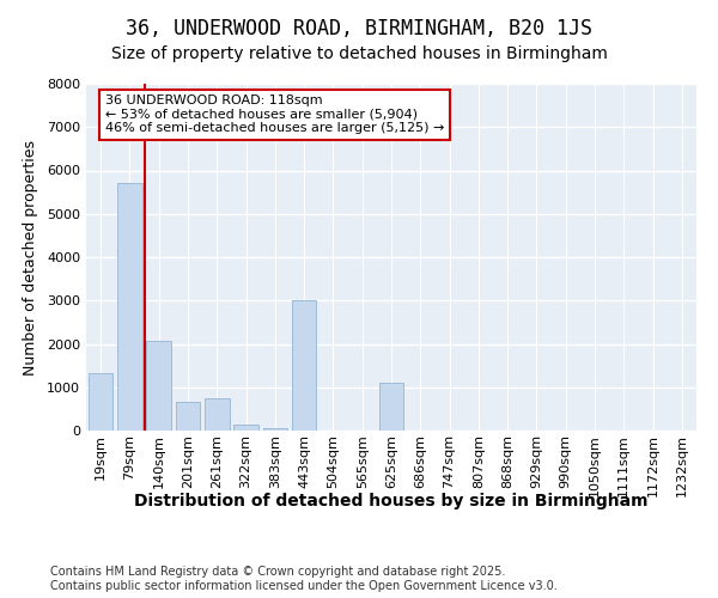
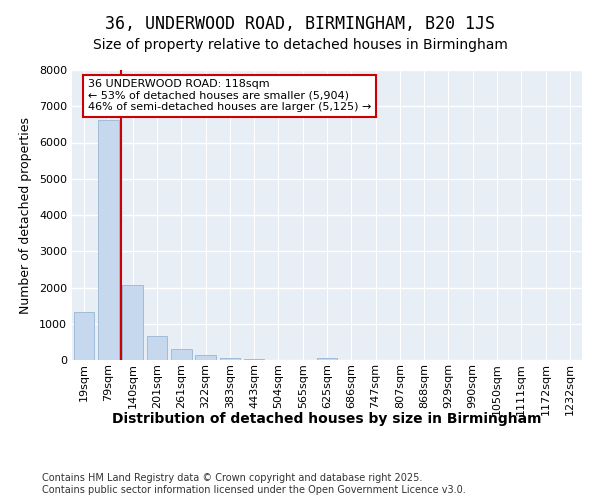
79sqm: 5700 -> 6620
261sqm: 750 -> 290
443sqm: 3000 -> 40
625sqm: 1100 -> 60
